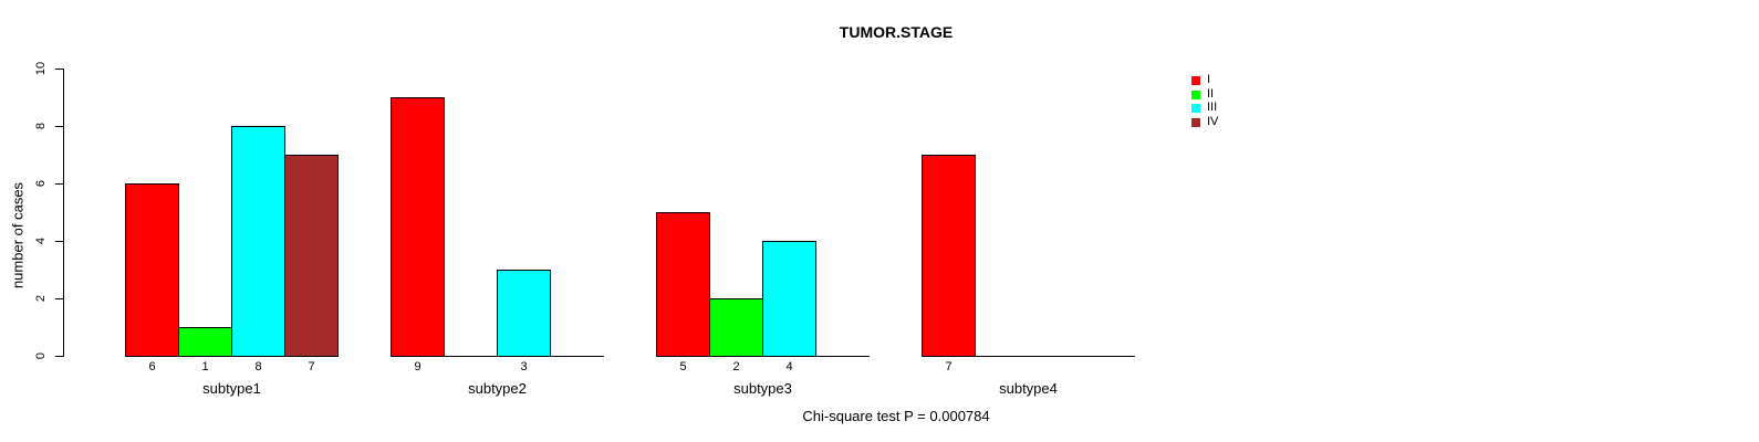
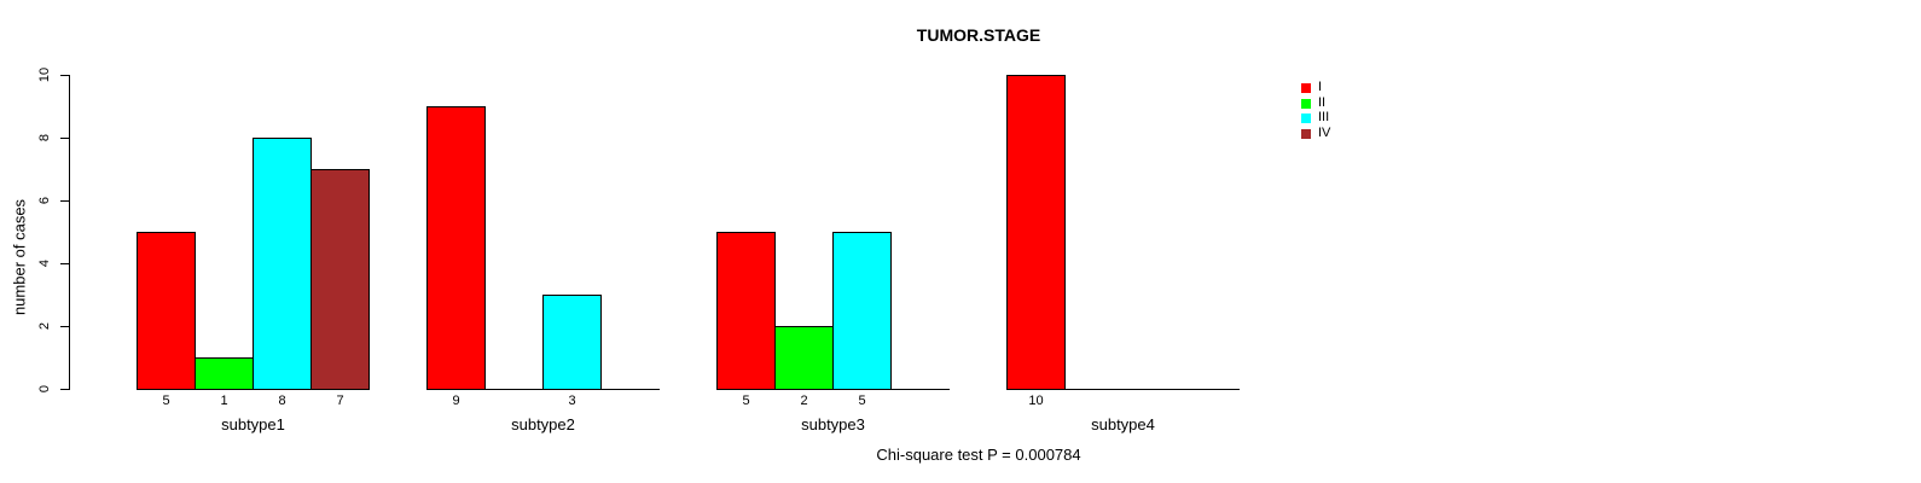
I/subtype1: 6 -> 5
III/subtype3: 4 -> 5
I/subtype4: 7 -> 10
